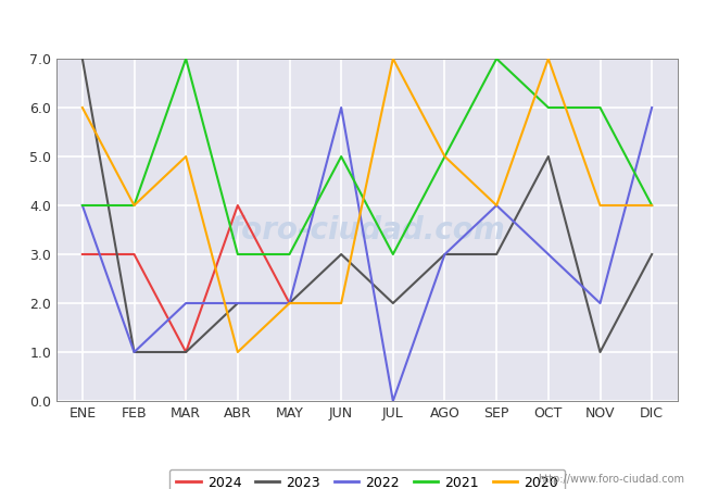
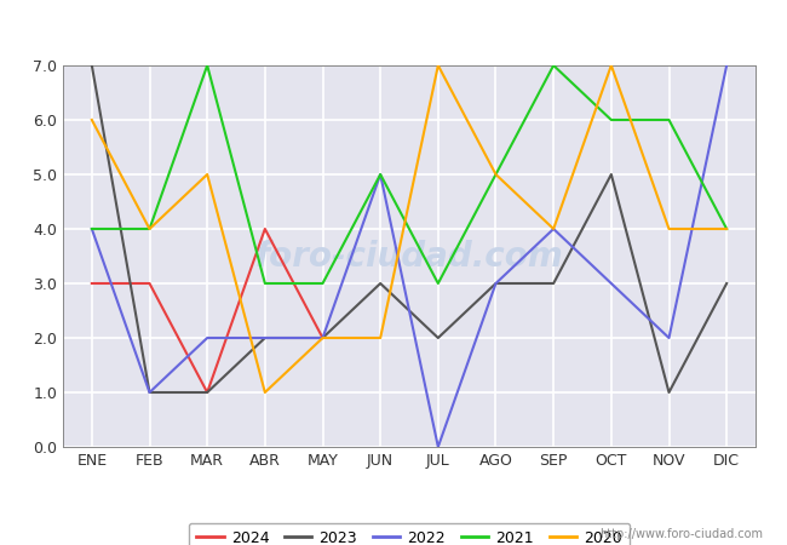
2022/JUN: 6 -> 5
2022/DIC: 6 -> 7
